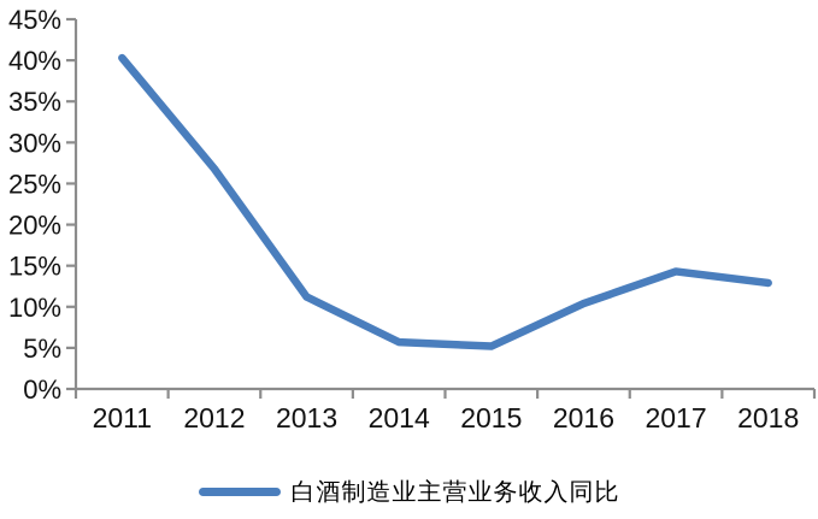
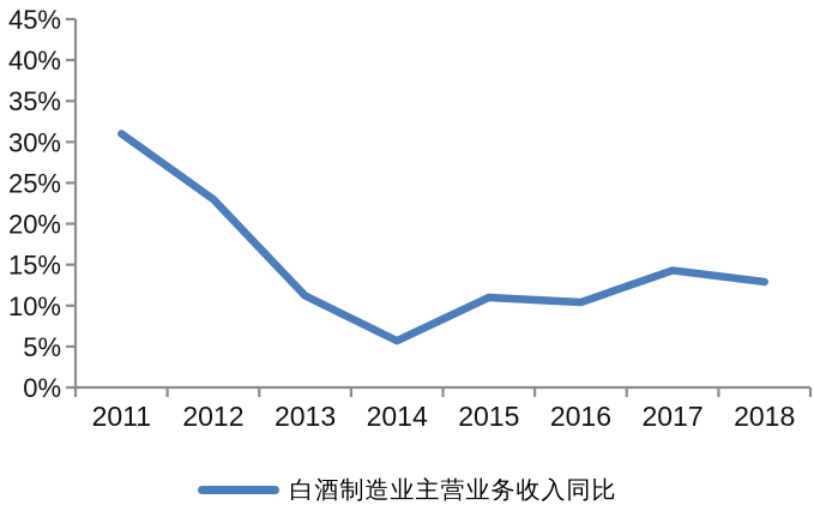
2011: 40% -> 31%
2012: 27% -> 23%
2015: 5% -> 11%
